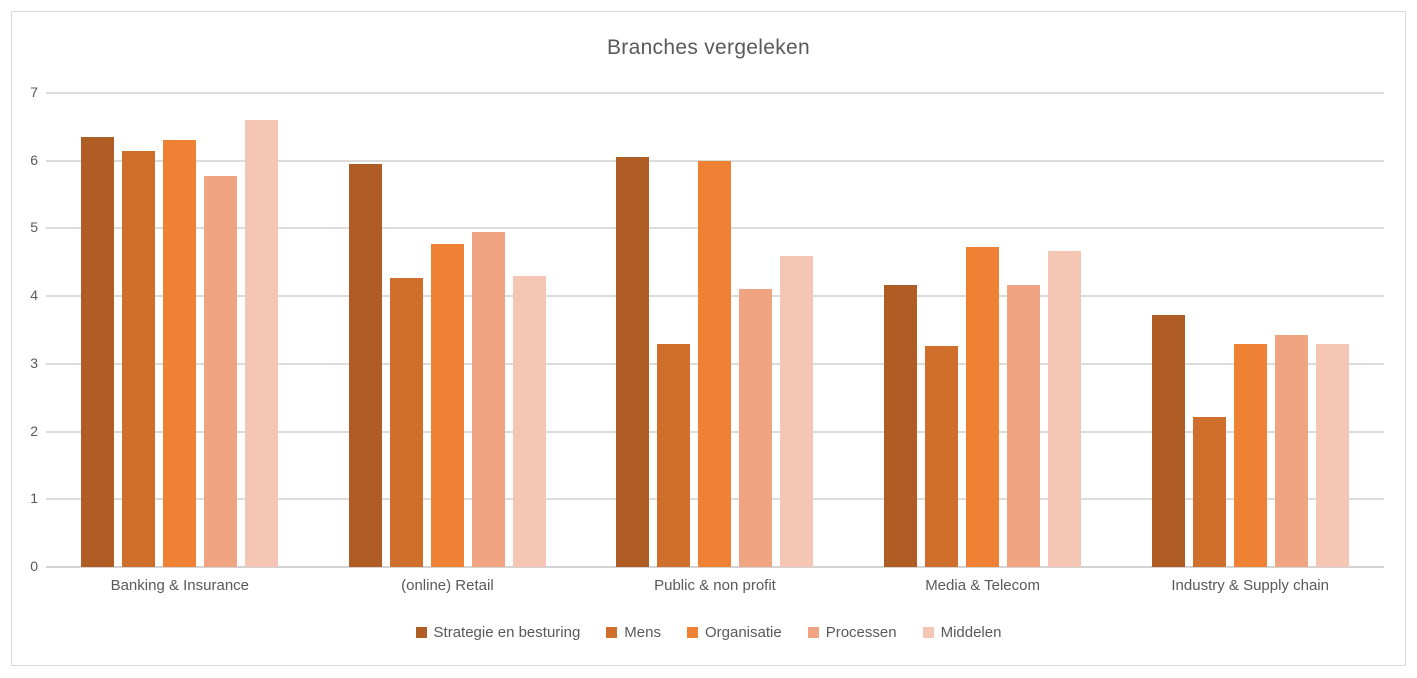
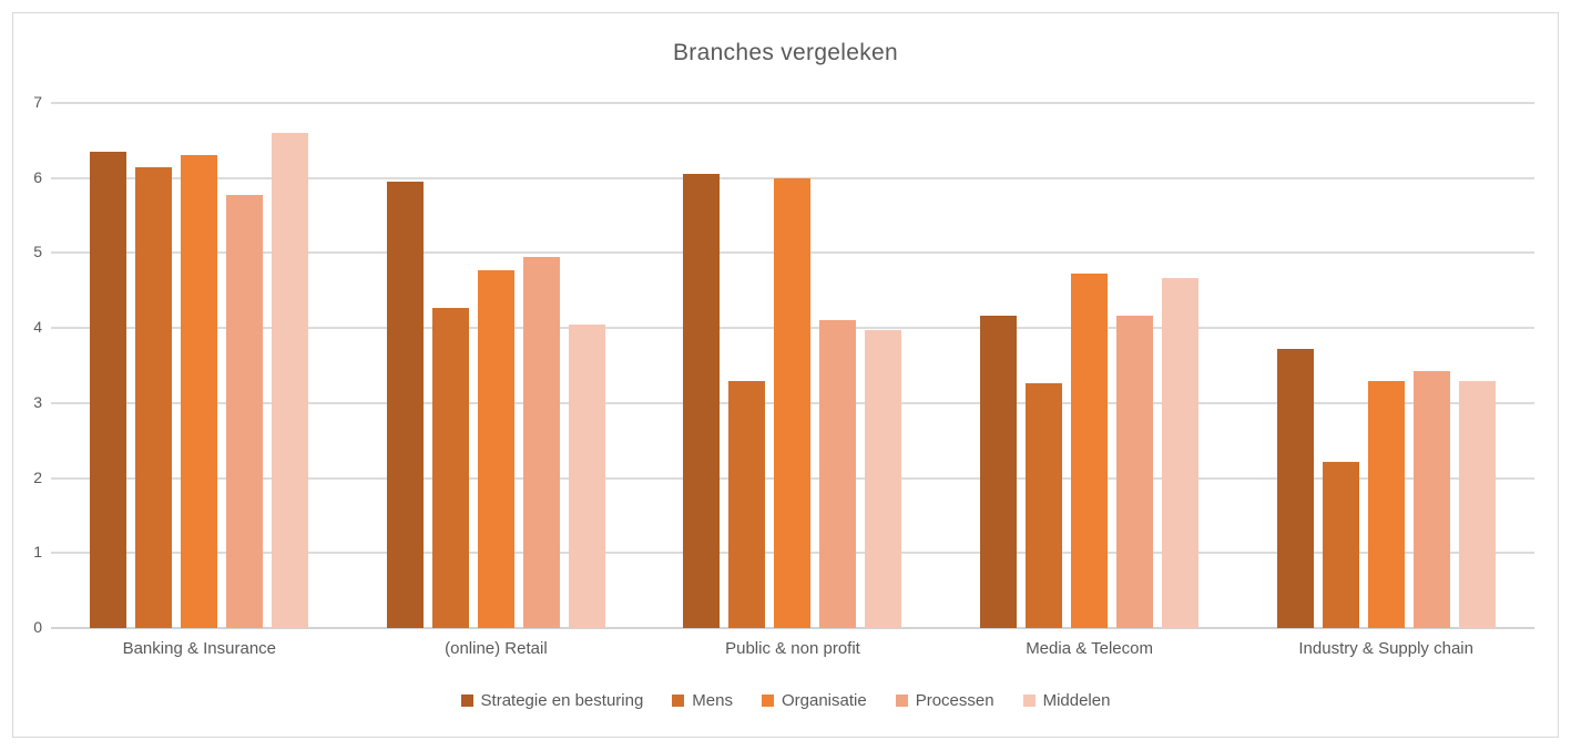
Middelen/(online) Retail: 4.3 -> 4.0
Middelen/Public & non profit: 4.6 -> 4.0
